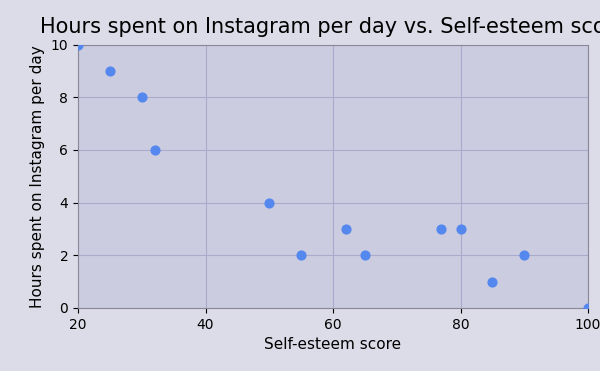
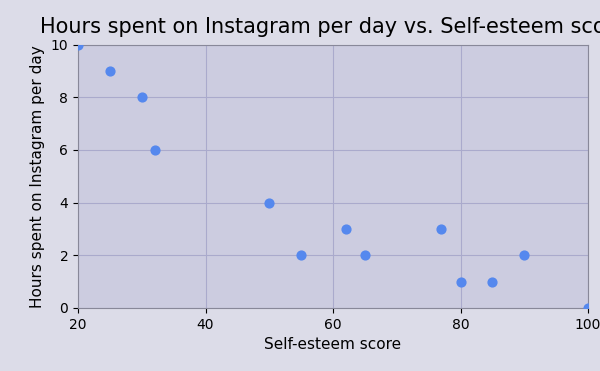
80: 3 -> 1
